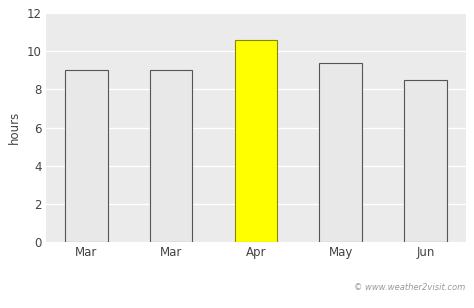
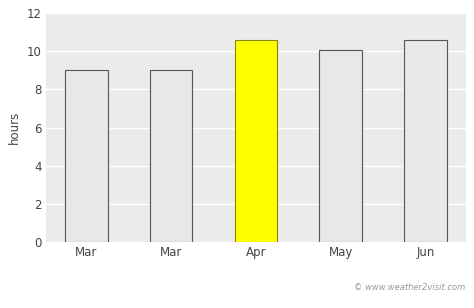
May: 9.4 -> 10.1
Jun: 8.5 -> 10.6
